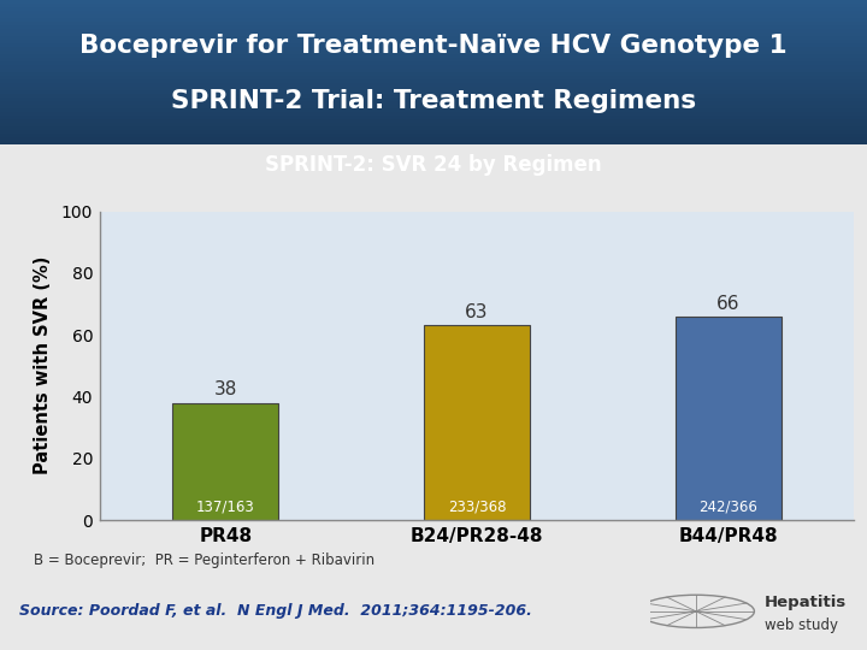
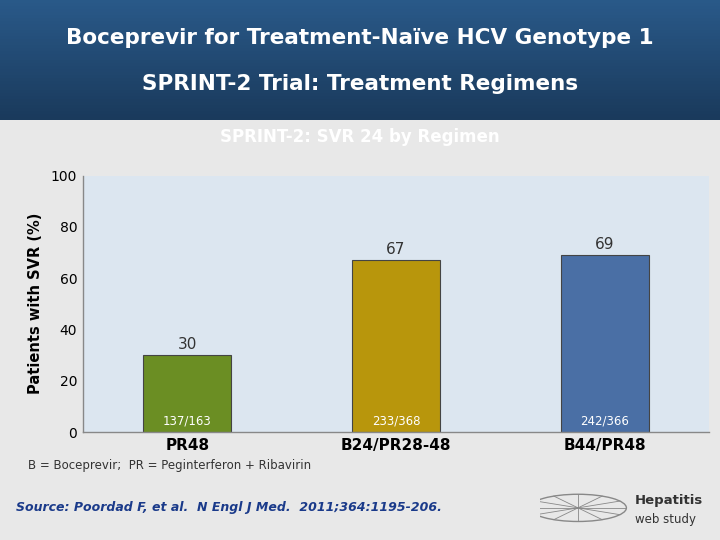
PR48: 38 -> 30
B24/PR28-48: 63 -> 67
B44/PR48: 66 -> 69
